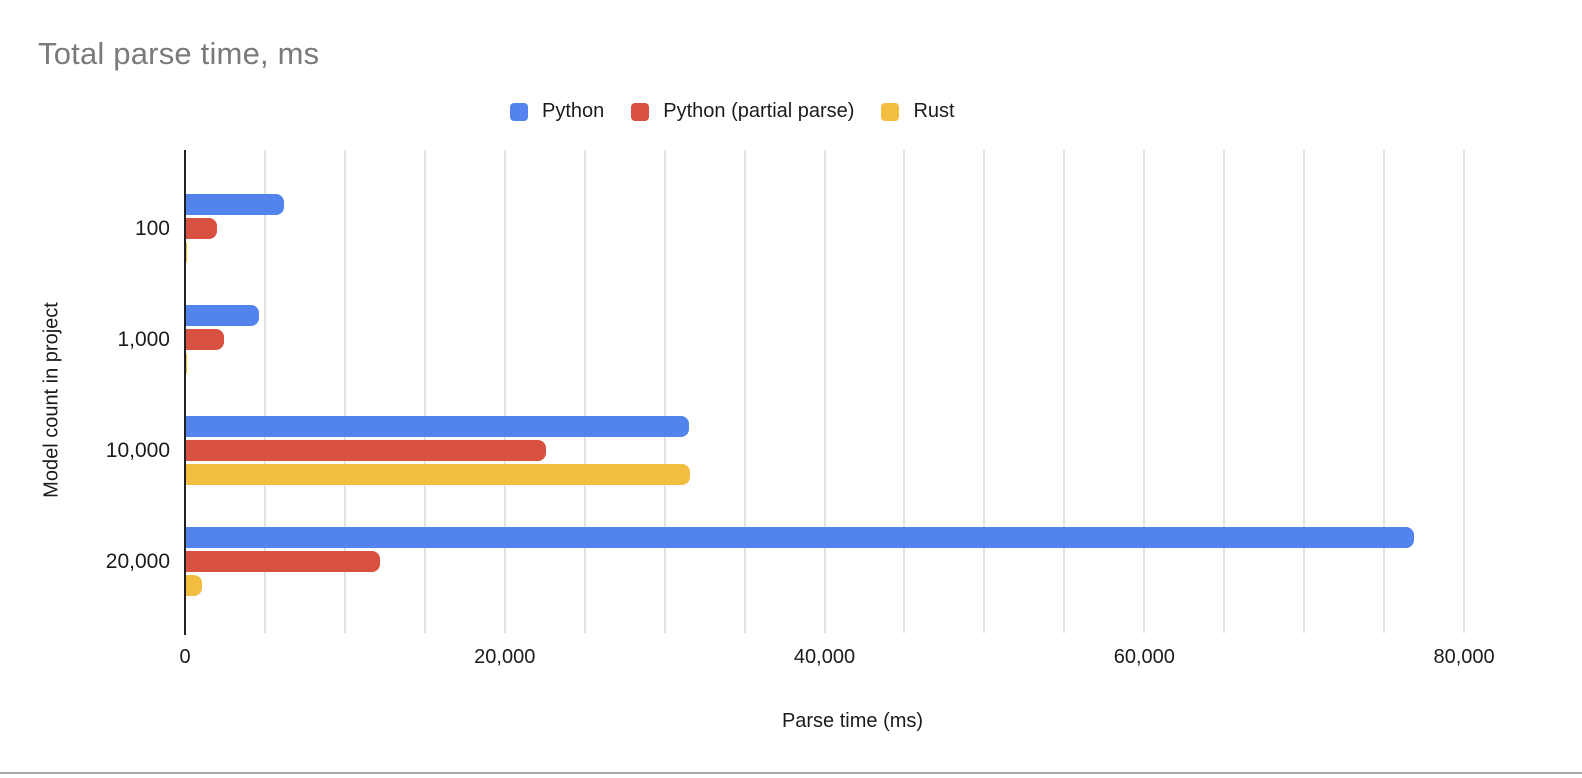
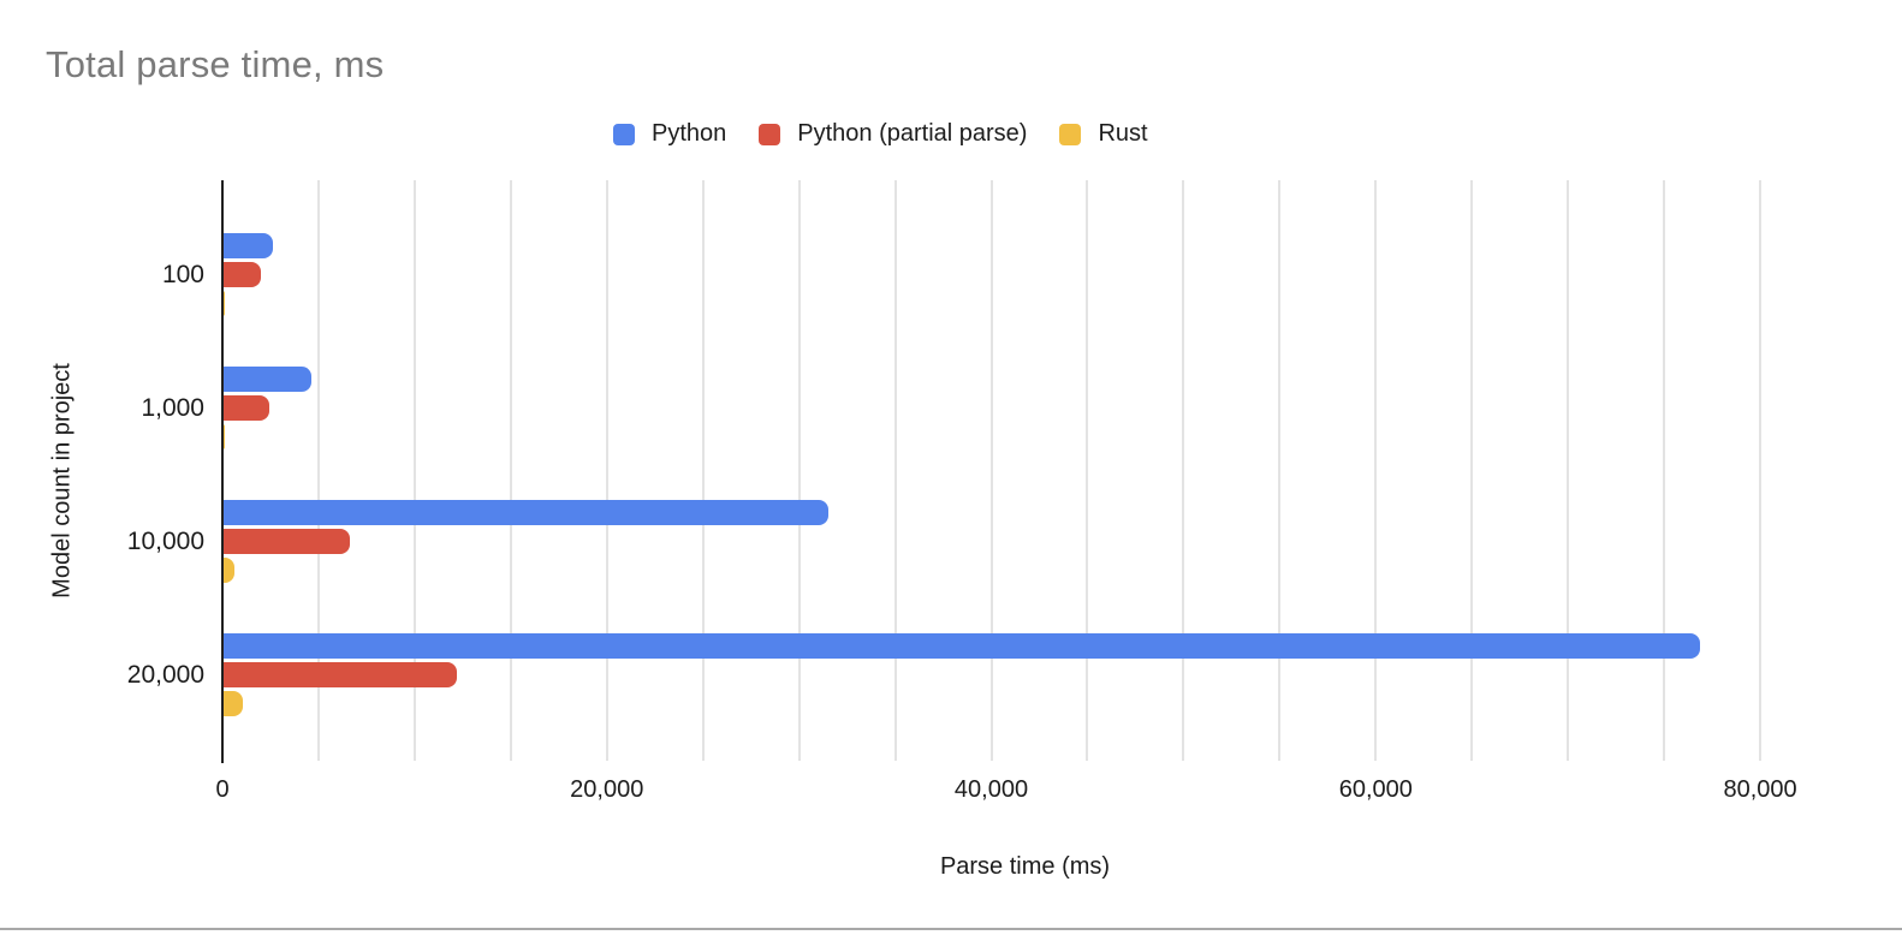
Python/100: 6200 -> 2600
Python (partial parse)/10,000: 22600 -> 6600
Rust/10,000: 31600 -> 600
